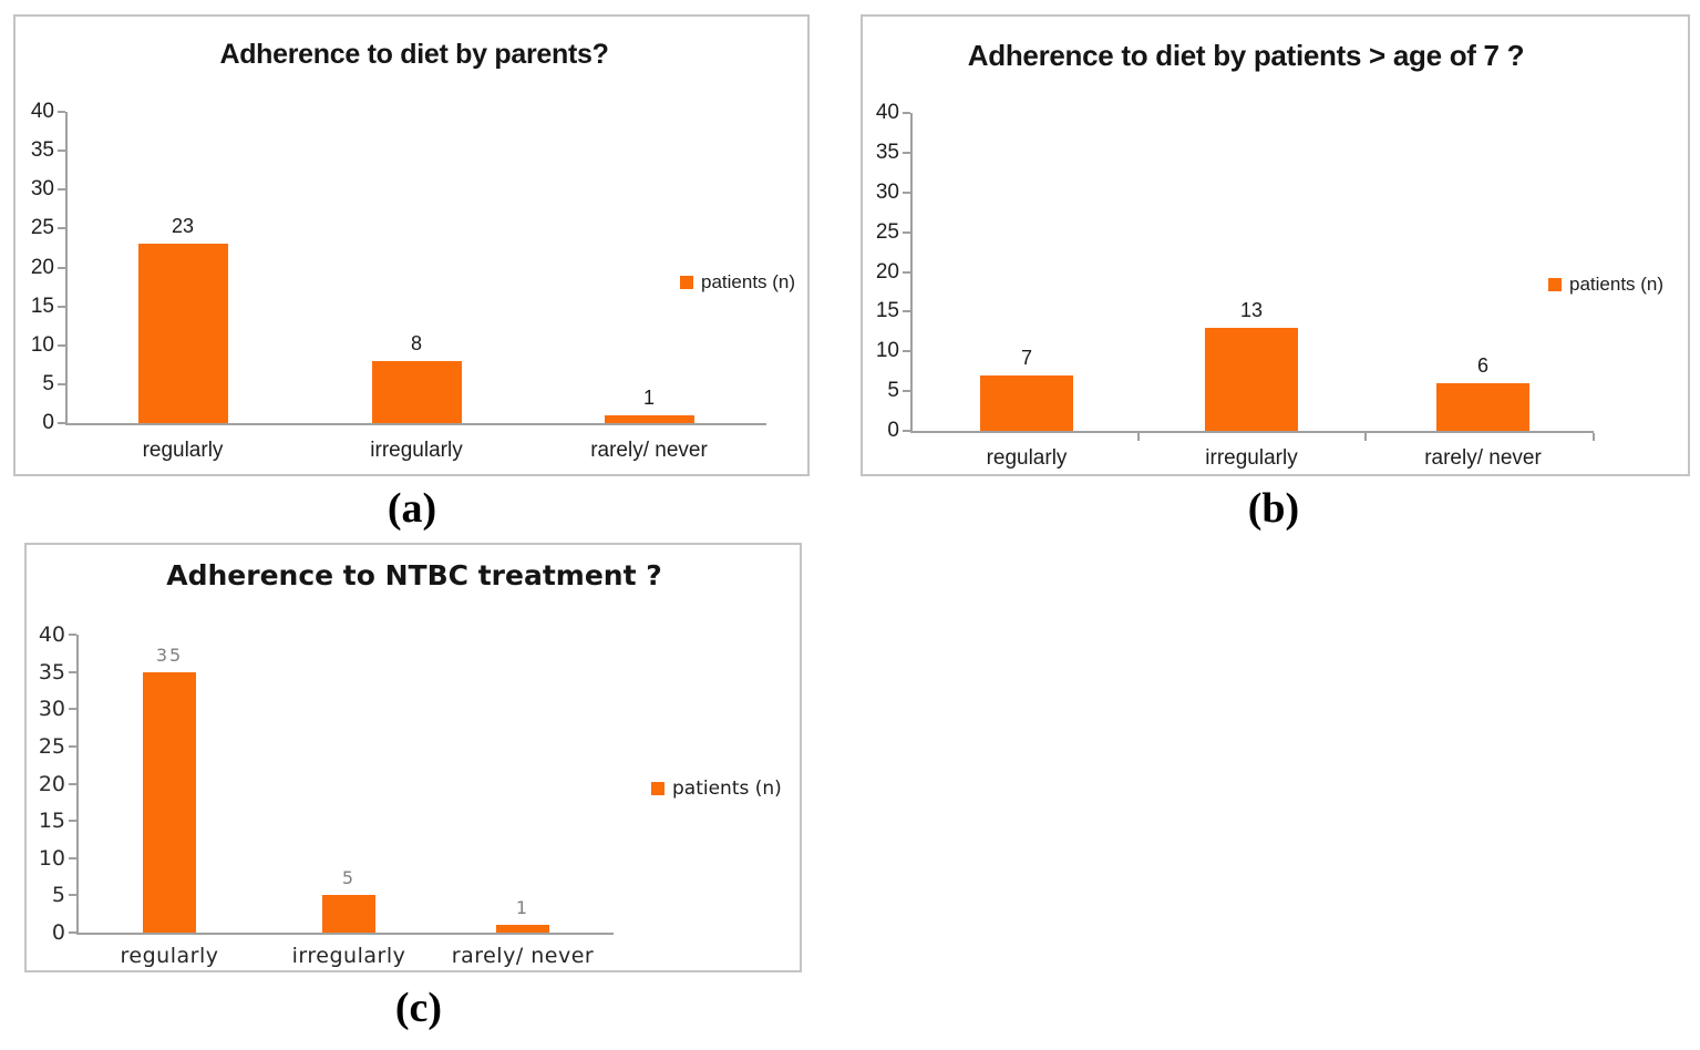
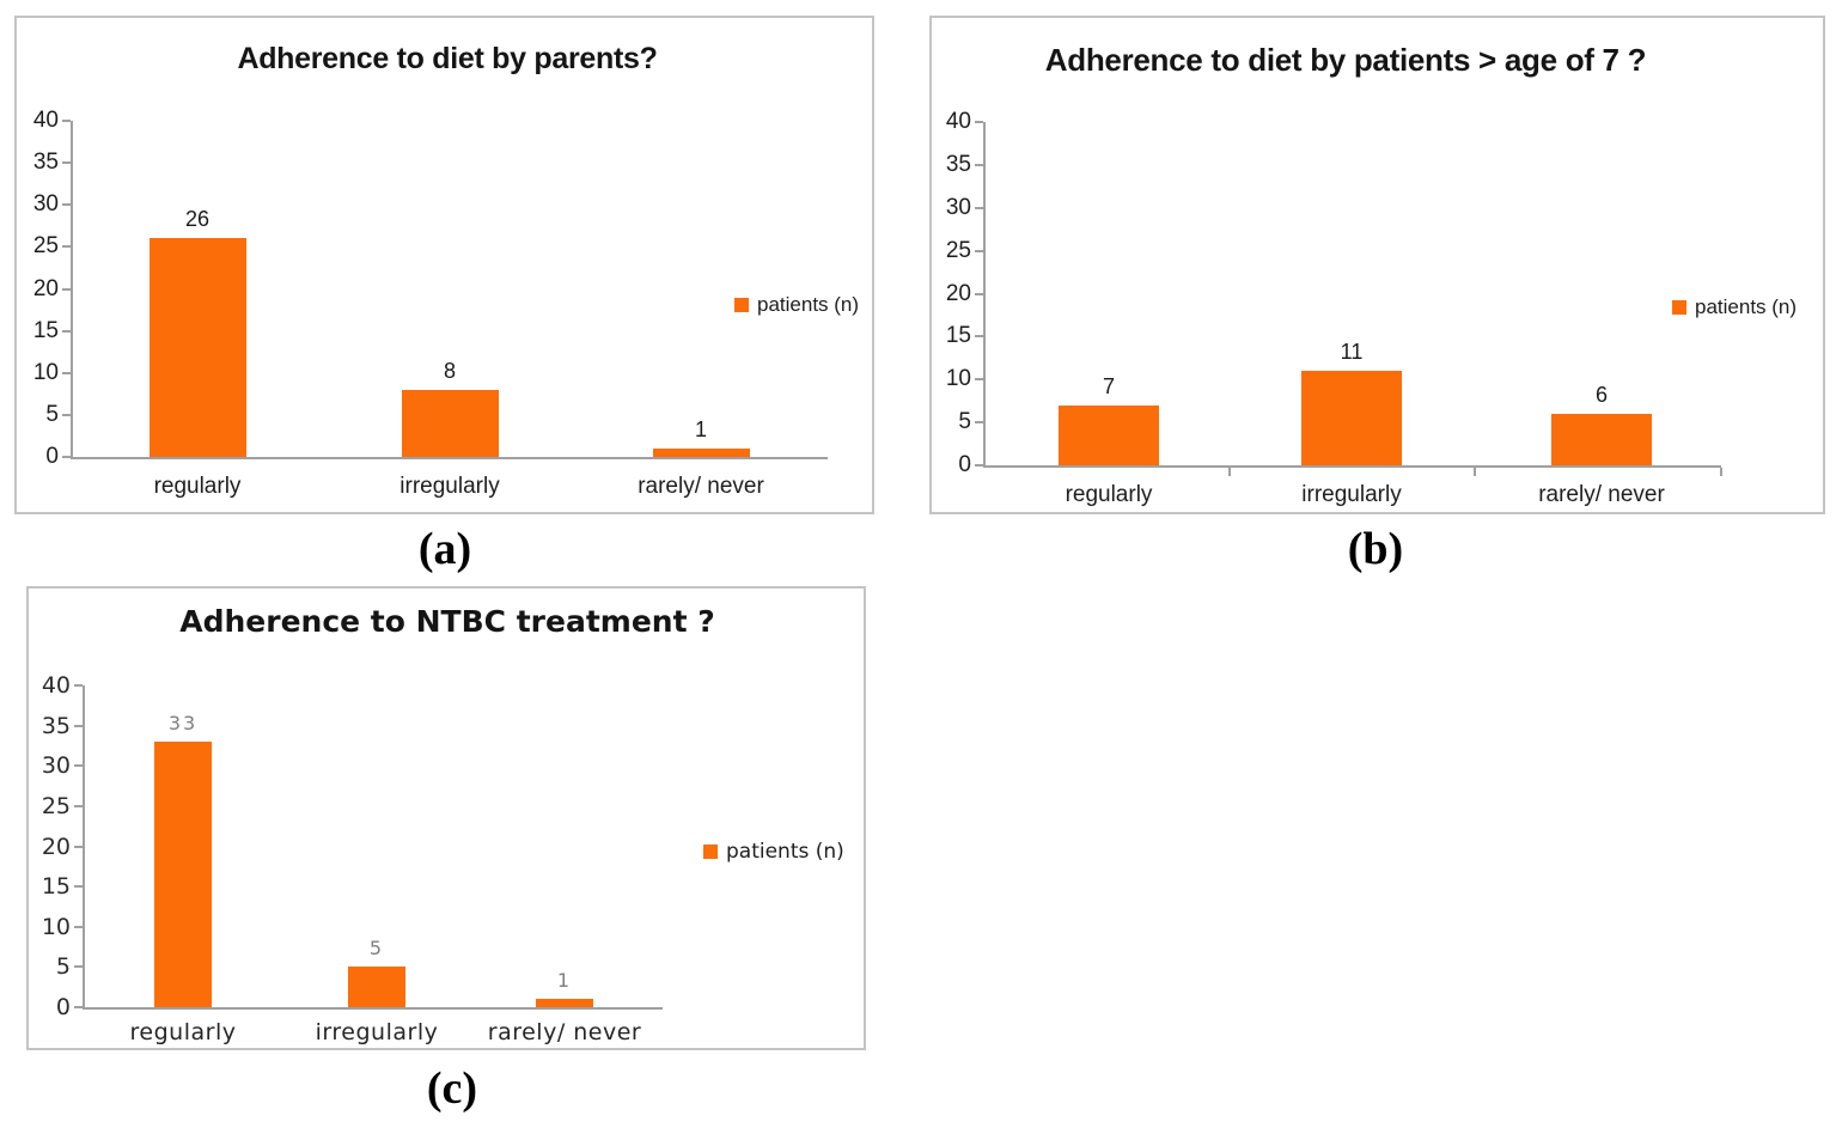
Adherence to diet by parents?/regularly: 23 -> 26
Adherence to diet by patients > age of 7 ?/irregularly: 13 -> 11
Adherence to NTBC treatment ?/regularly: 35 -> 33
